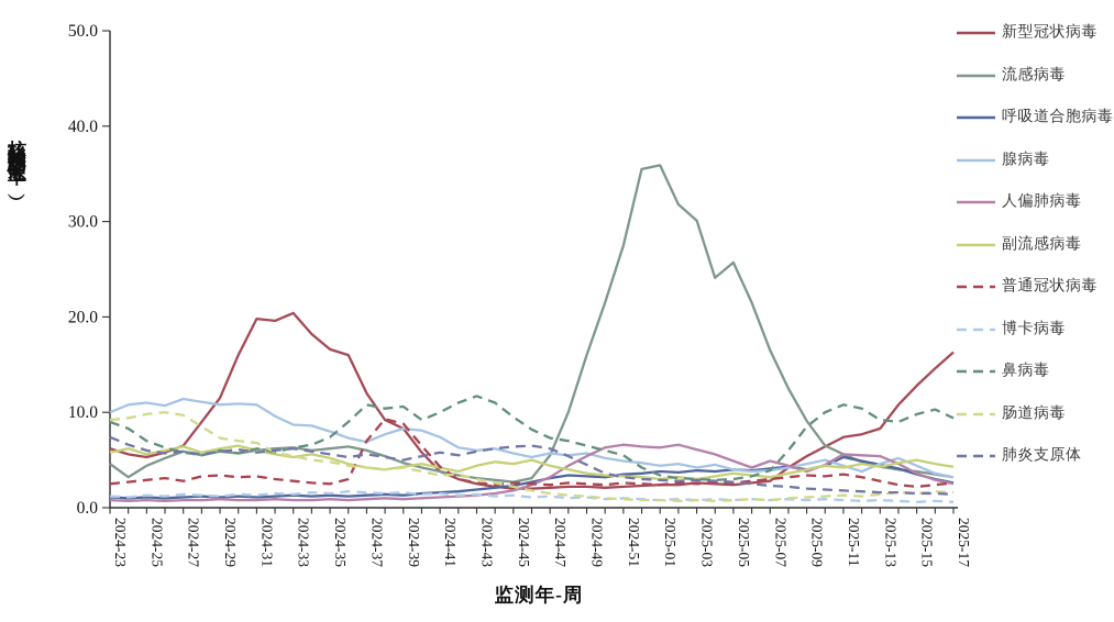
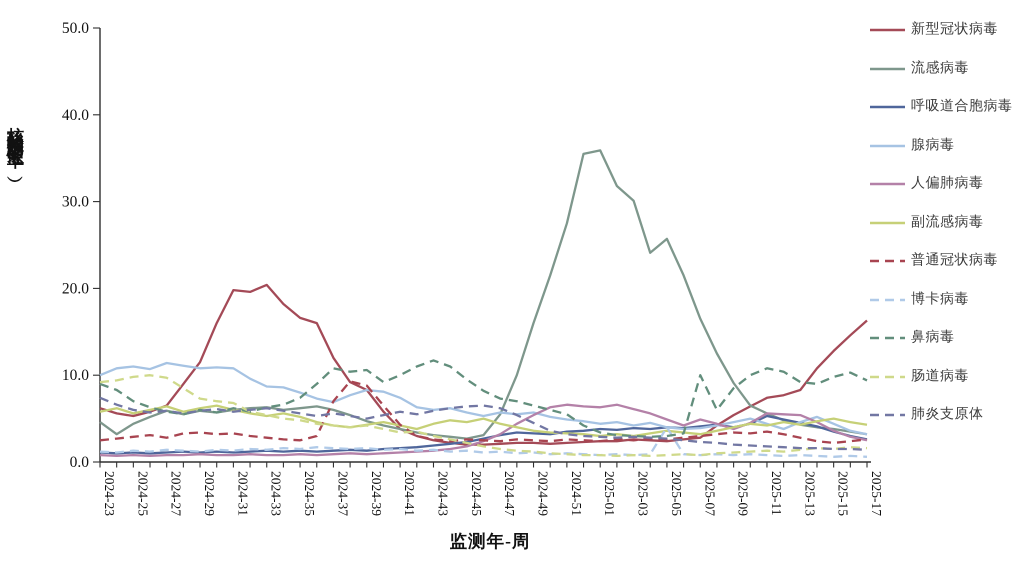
博卡病毒/2025-05: 1 -> 4
鼻病毒/2025-07: 4 -> 10
